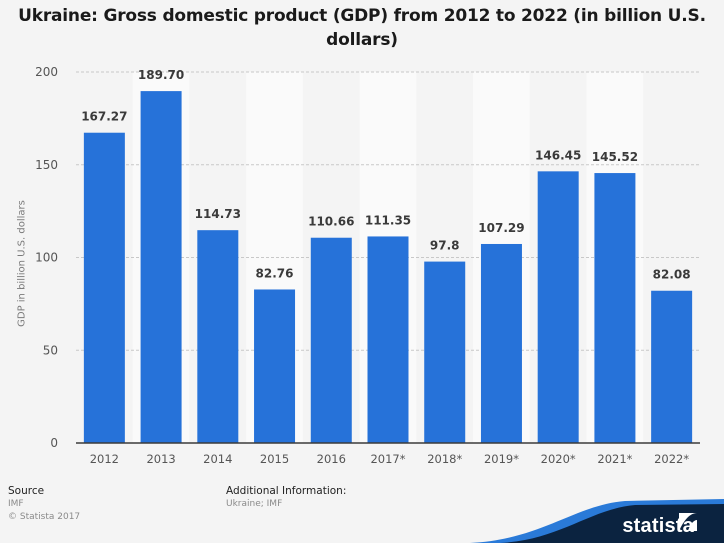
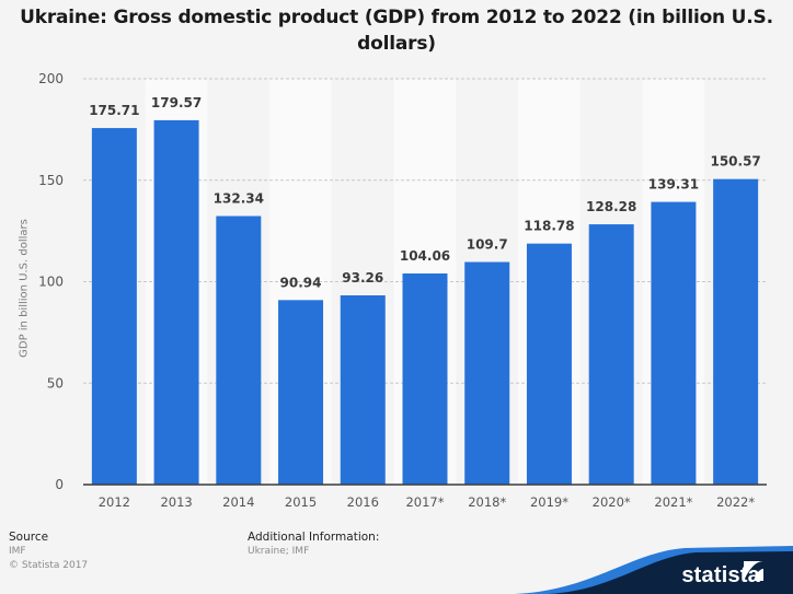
2012: 167.27 -> 175.71
2013: 189.70 -> 179.57
2014: 114.73 -> 132.34
2015: 82.76 -> 90.94
2016: 110.66 -> 93.26
2017*: 111.35 -> 104.06
2018*: 97.8 -> 109.7
2019*: 107.29 -> 118.78
2020*: 146.45 -> 128.28
2021*: 145.52 -> 139.31
2022*: 82.08 -> 150.57
